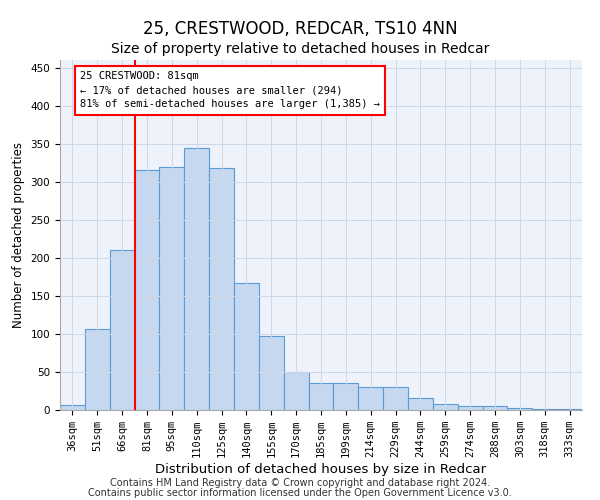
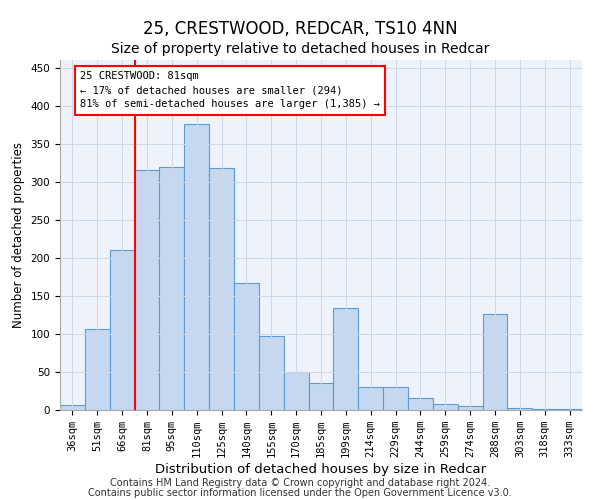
110sqm: 345 -> 376
199sqm: 35 -> 134
288sqm: 5 -> 126
